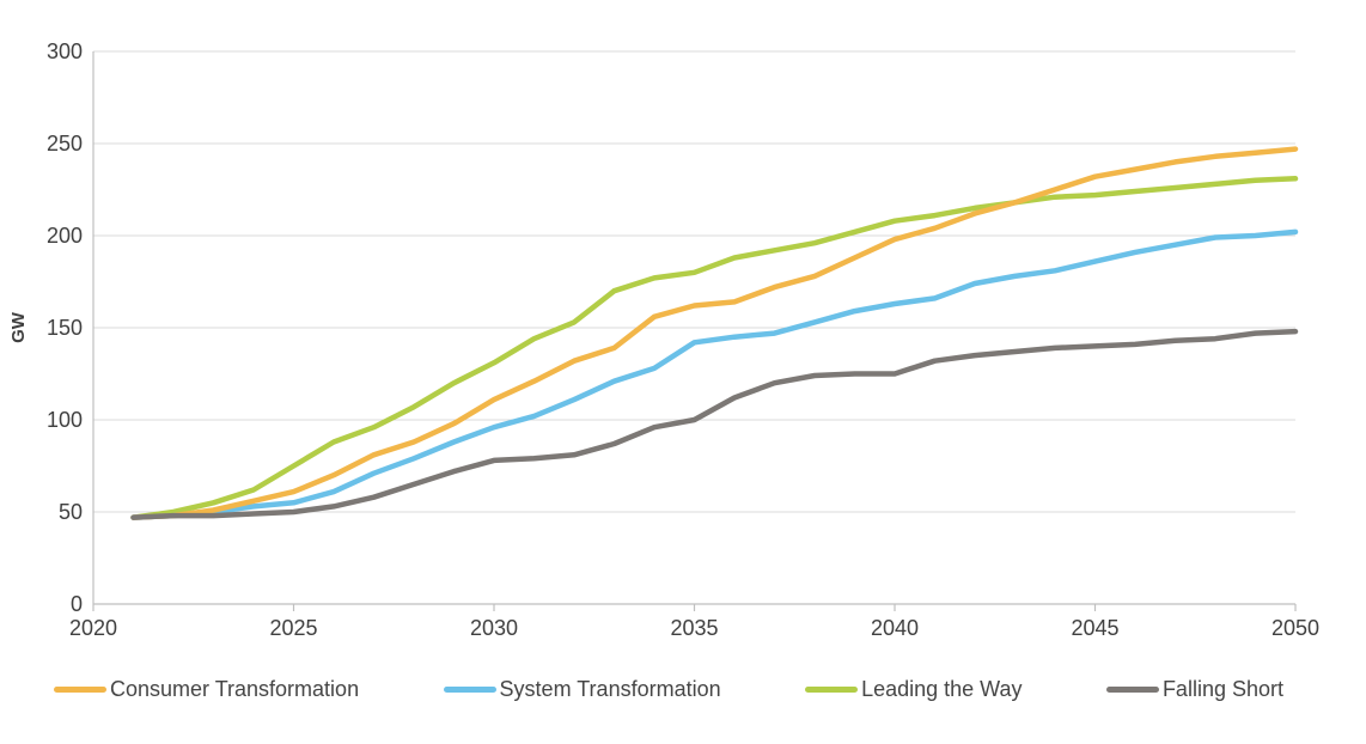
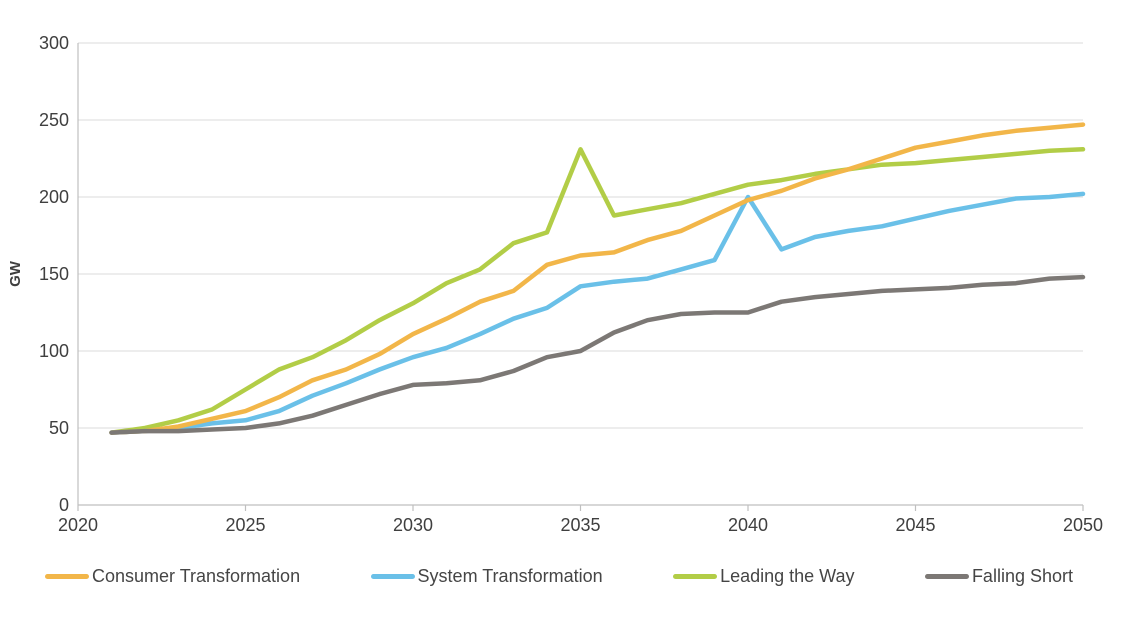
Leading the Way/2035: 180 -> 231
System Transformation/2040: 163 -> 200
